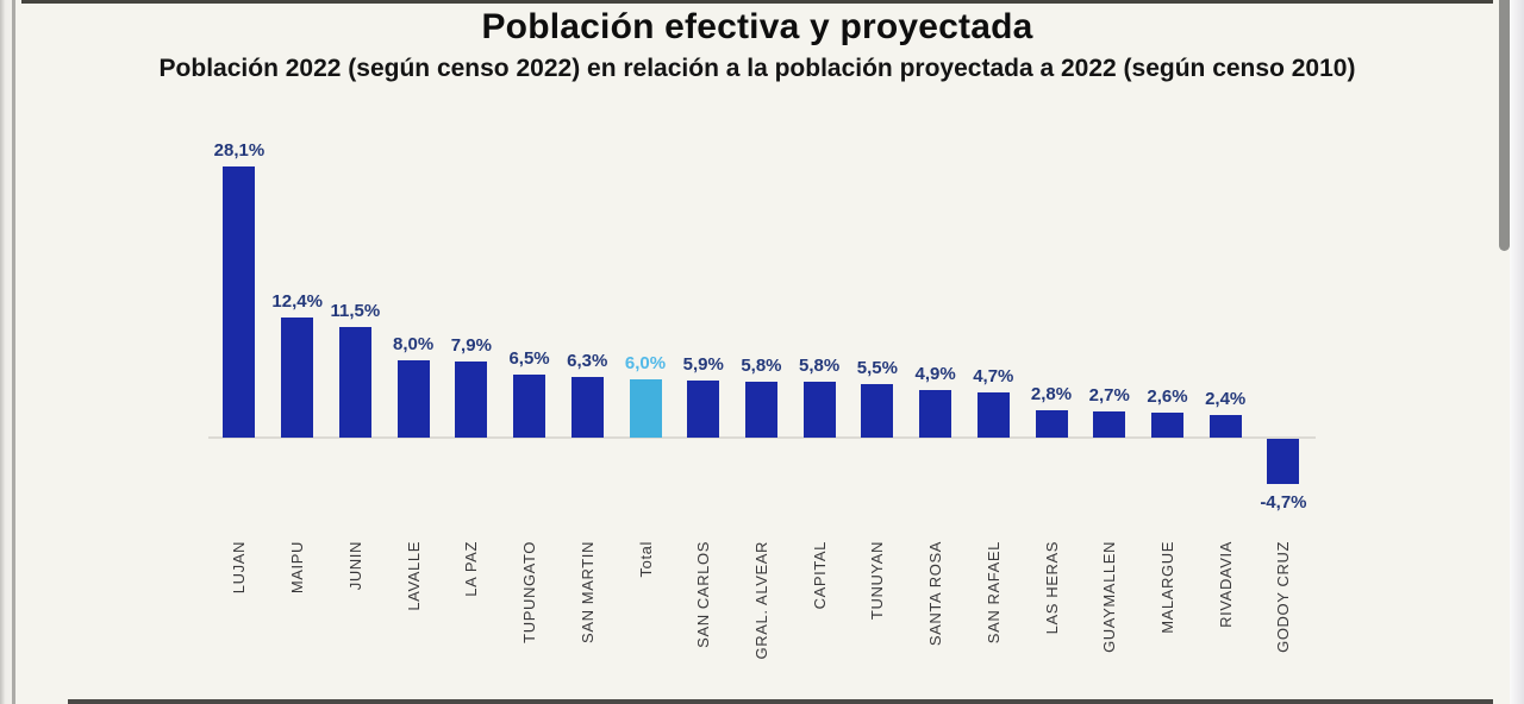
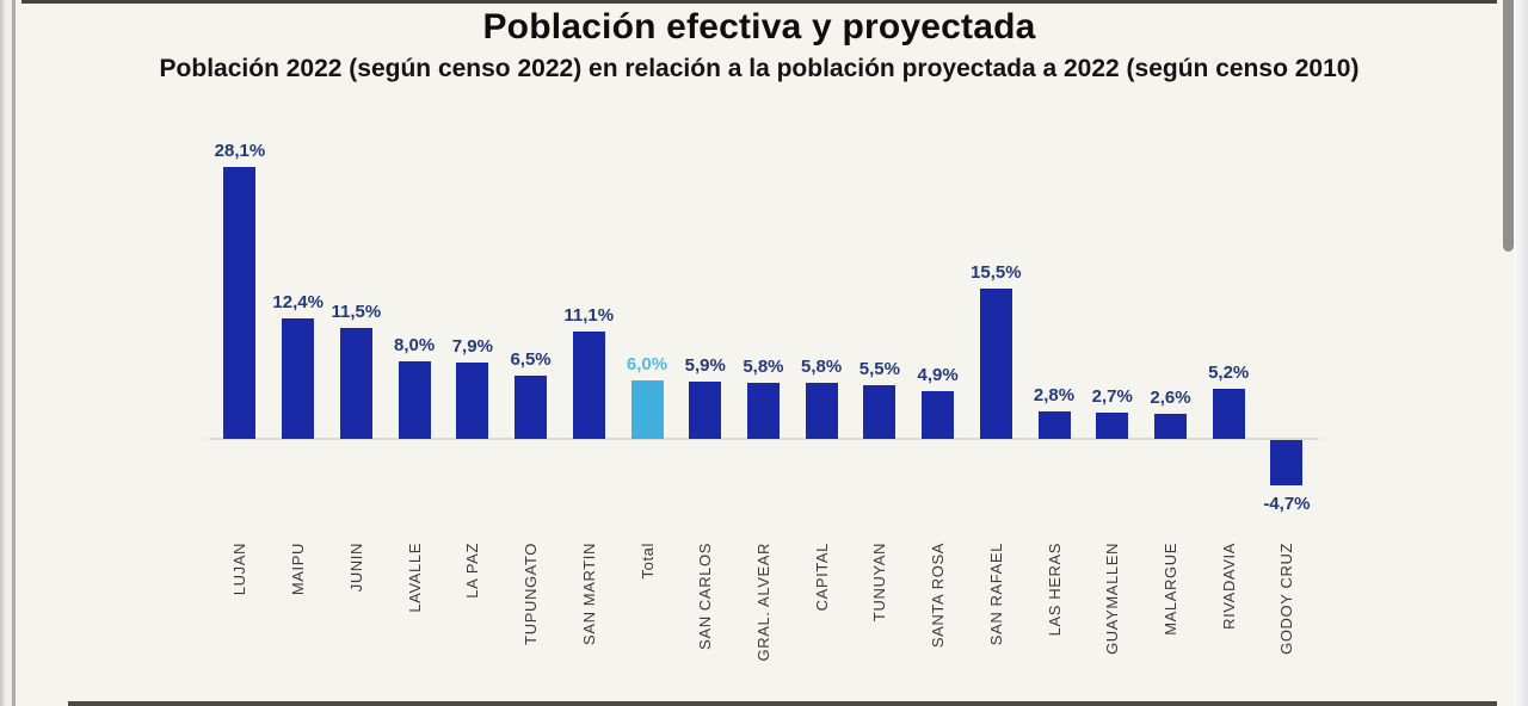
SAN MARTIN: 6,3% -> 11,1%
SAN RAFAEL: 4,7% -> 15,5%
RIVADAVIA: 2,4% -> 5,2%
